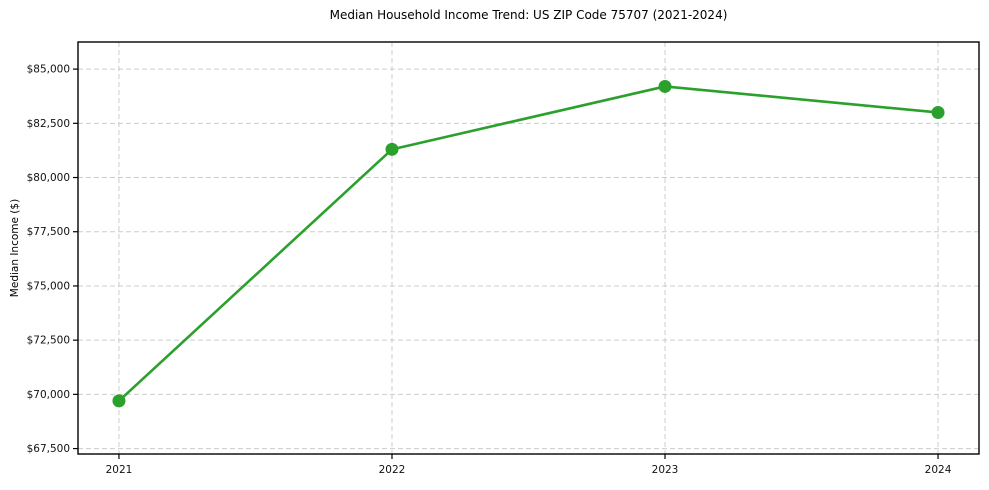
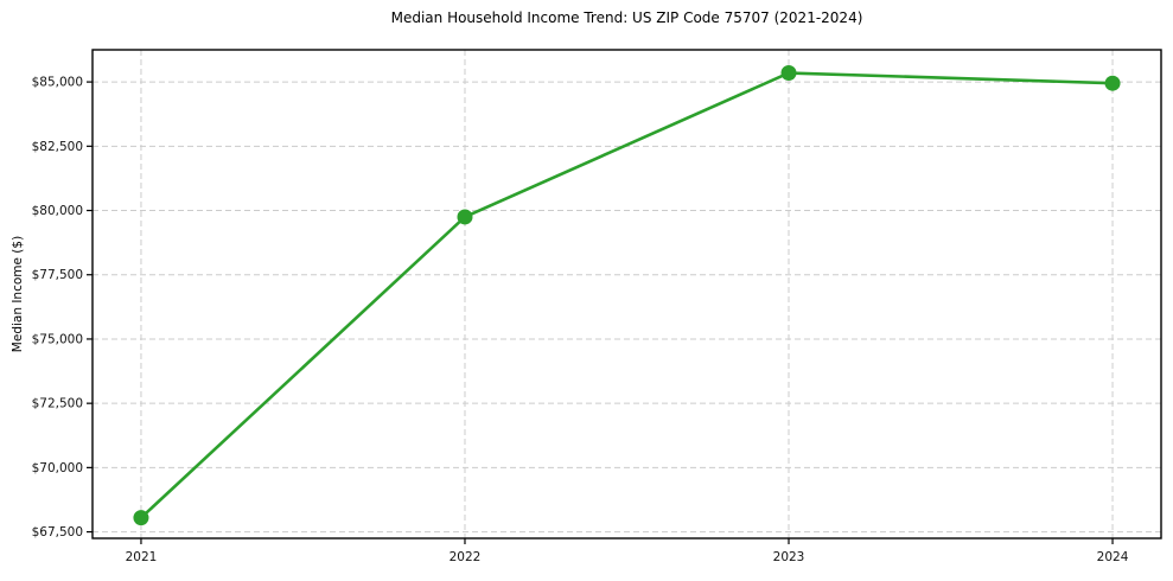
2021: $69700 -> $68000
2022: $81300 -> $79800
2023: $84200 -> $85400
2024: $83000 -> $85000
